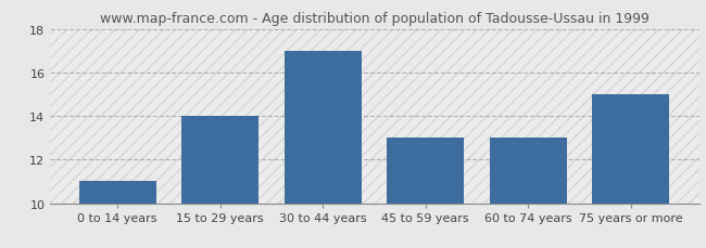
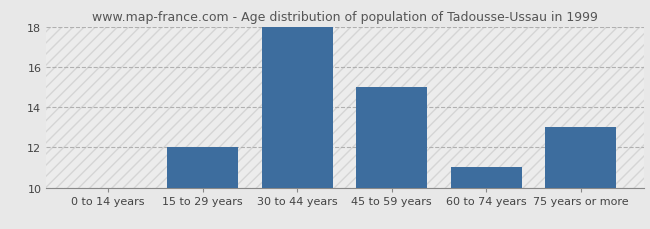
0 to 14 years: 11 -> 10
15 to 29 years: 14 -> 12
30 to 44 years: 17 -> 18
45 to 59 years: 13 -> 15
60 to 74 years: 13 -> 11
75 years or more: 15 -> 13
